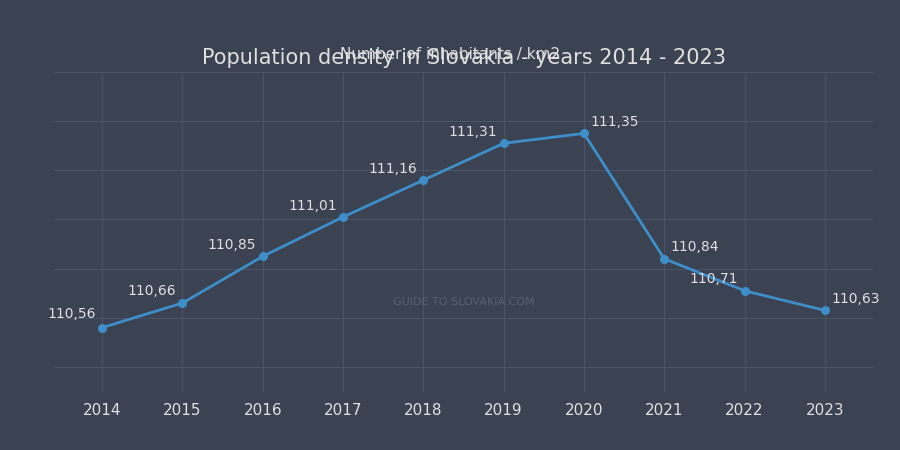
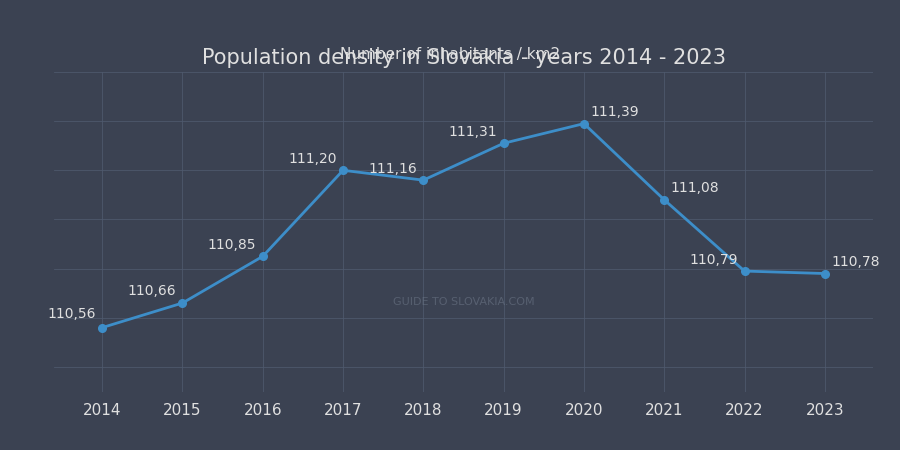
2017: 111,01 -> 111,20
2020: 111,35 -> 111,39
2021: 110,84 -> 111,08
2022: 110,71 -> 110,79
2023: 110,63 -> 110,78
